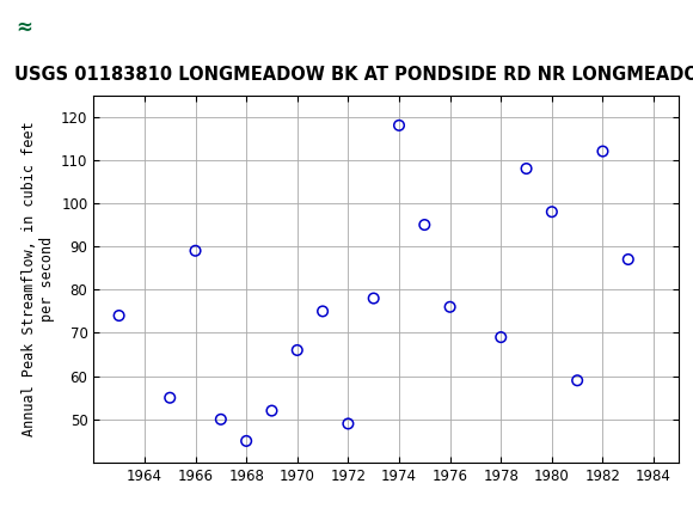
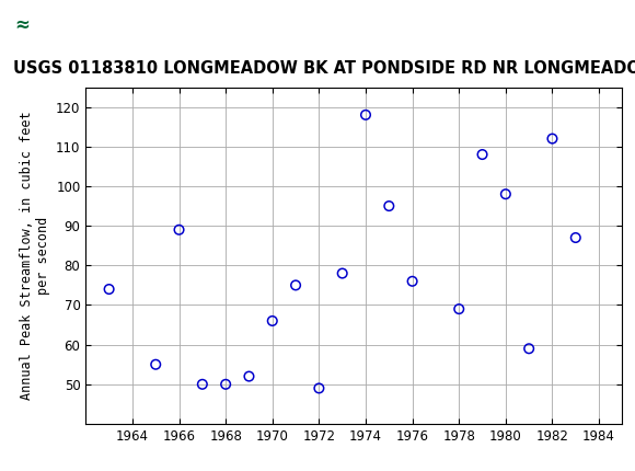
1968: 45 -> 50
